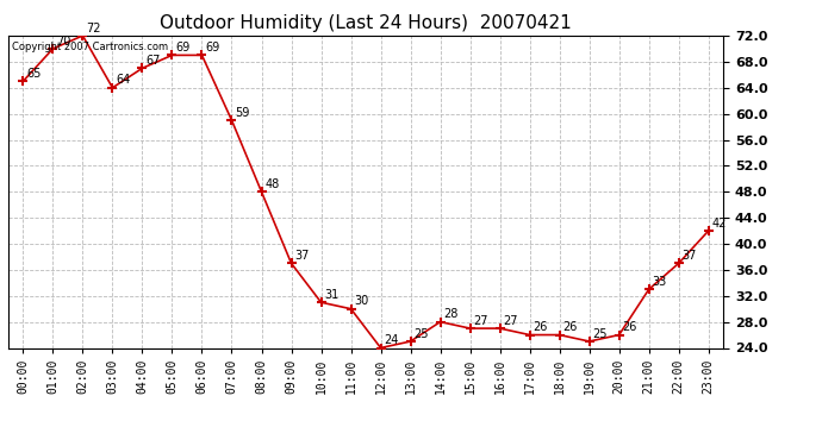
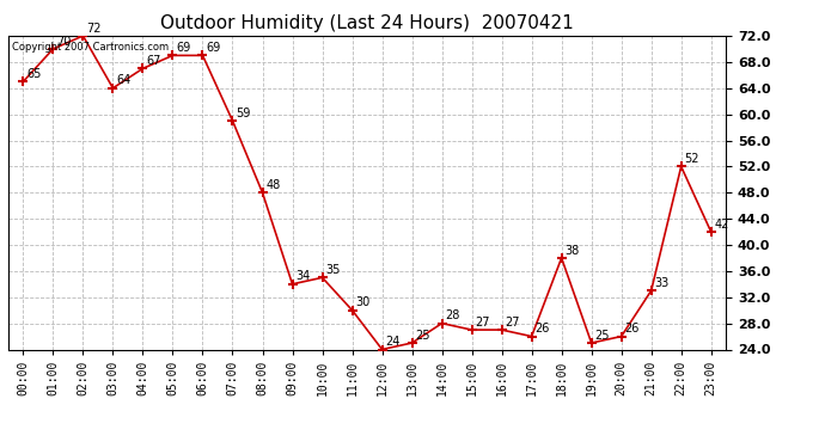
09:00: 37 -> 34
10:00: 31 -> 35
18:00: 26 -> 38
22:00: 37 -> 52
